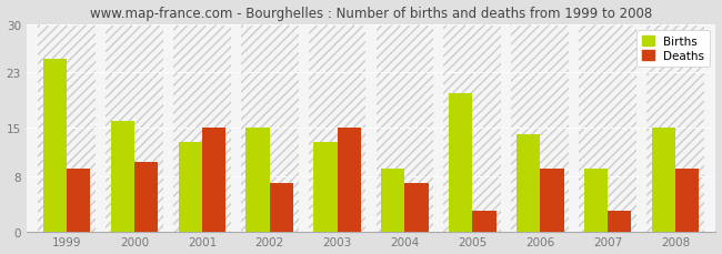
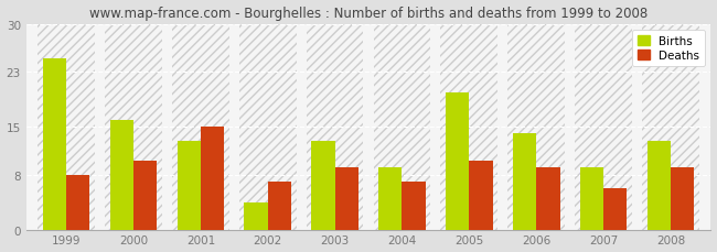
Deaths/1999: 9 -> 8
Births/2002: 15 -> 4
Deaths/2003: 15 -> 9
Deaths/2005: 3 -> 10
Deaths/2007: 3 -> 6
Births/2008: 15 -> 13
